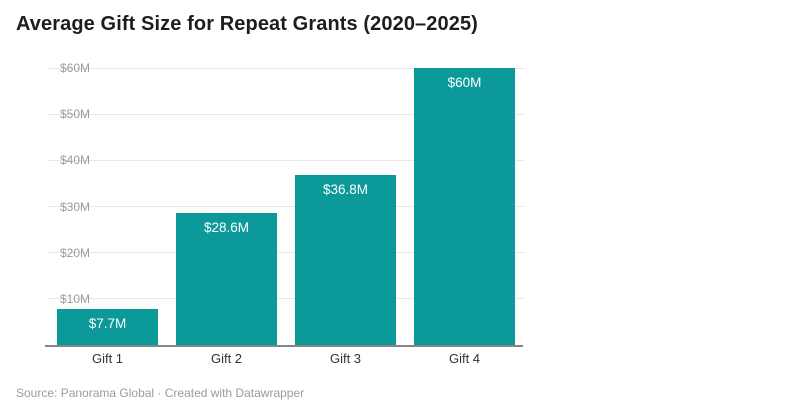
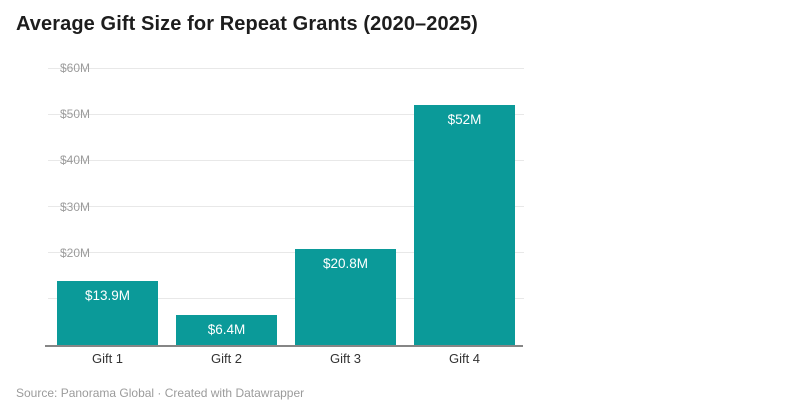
Gift 1: $7.7M -> $13.9M
Gift 2: $28.6M -> $6.4M
Gift 3: $36.8M -> $20.8M
Gift 4: $60M -> $52M
